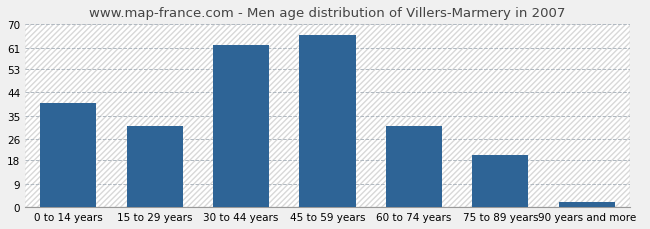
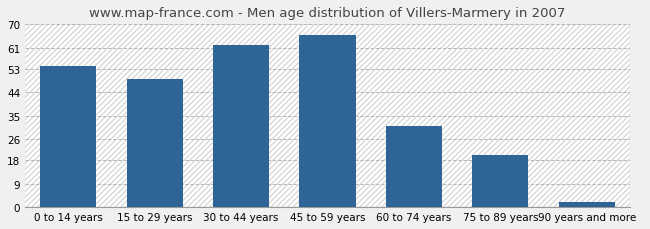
0 to 14 years: 40 -> 54
15 to 29 years: 31 -> 49
